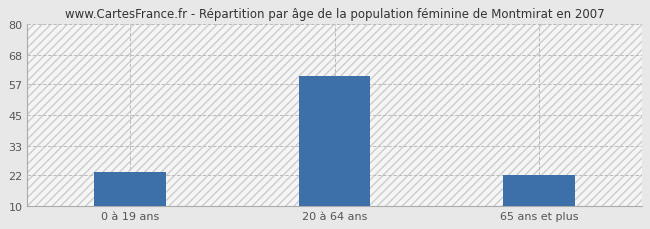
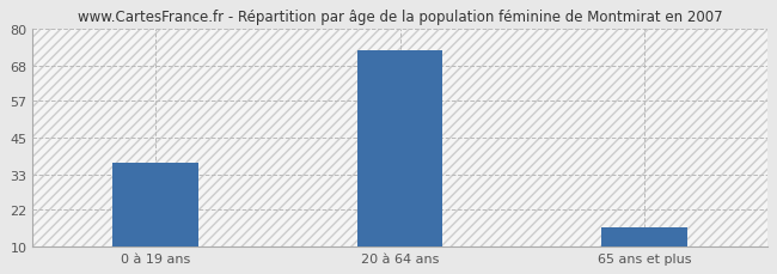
0 à 19 ans: 23 -> 37
20 à 64 ans: 60 -> 73
65 ans et plus: 22 -> 16
